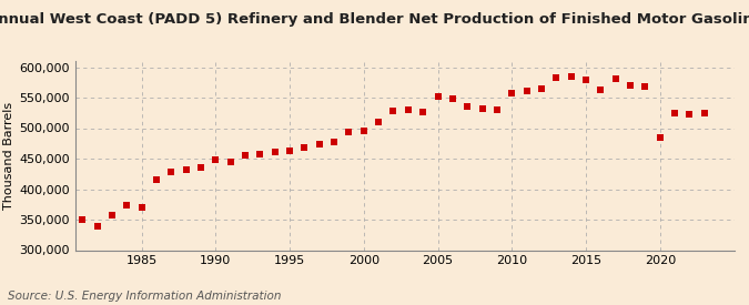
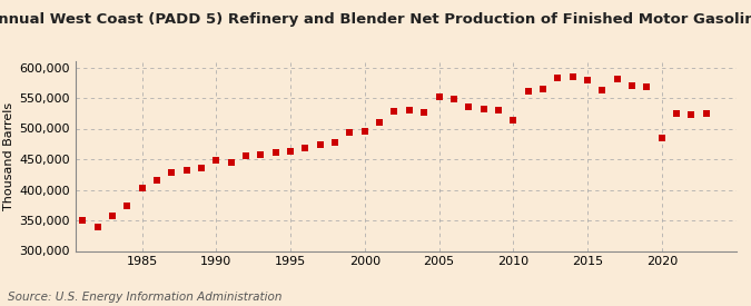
1985: 370,000 -> 402,000
2010: 558,000 -> 514,000
